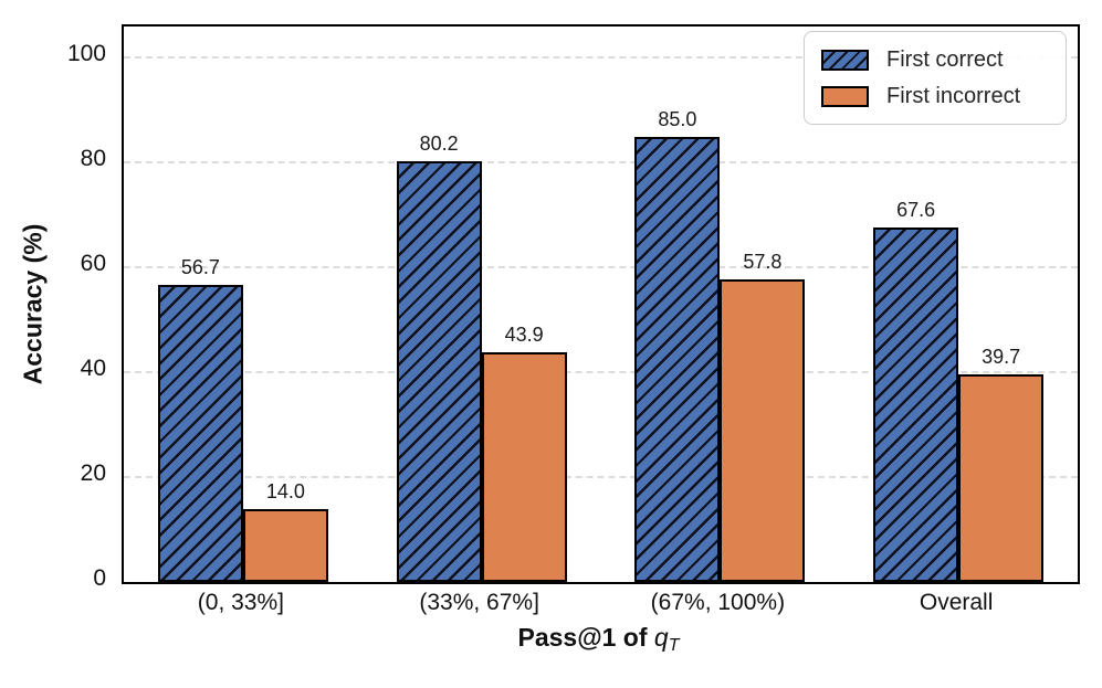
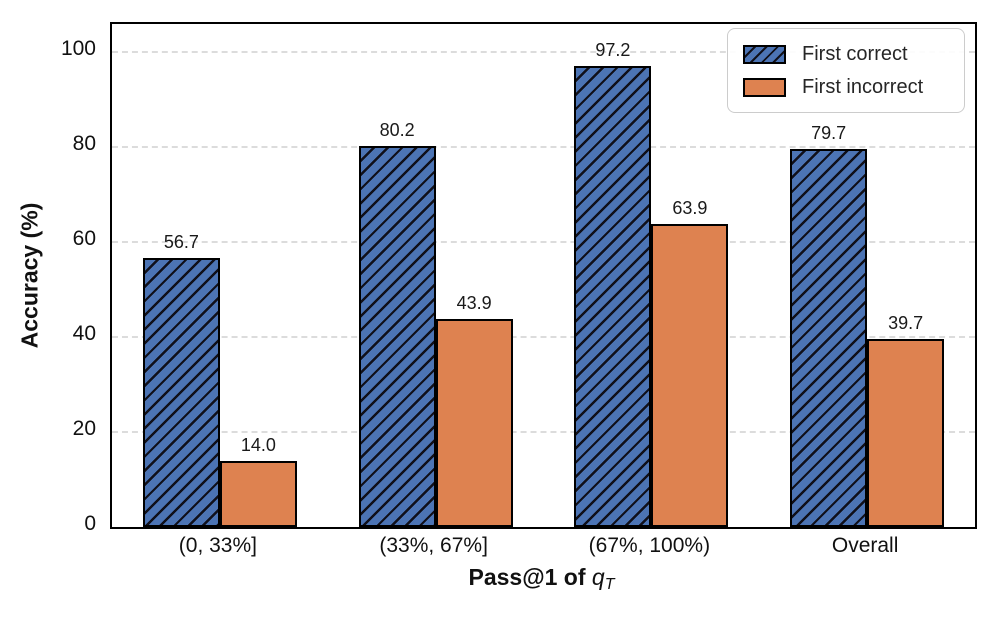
First correct/(67%, 100%): 85.0 -> 97.2
First incorrect/(67%, 100%): 57.8 -> 63.9
First correct/Overall: 67.6 -> 79.7
